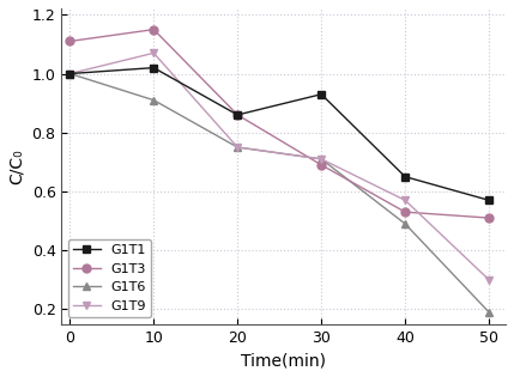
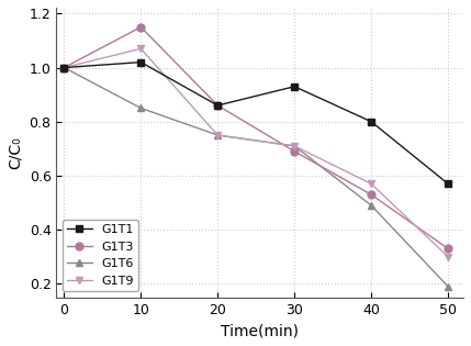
G1T3/0: 1.11 -> 1.00
G1T6/10: 0.91 -> 0.85
G1T1/40: 0.65 -> 0.80
G1T3/50: 0.51 -> 0.33
